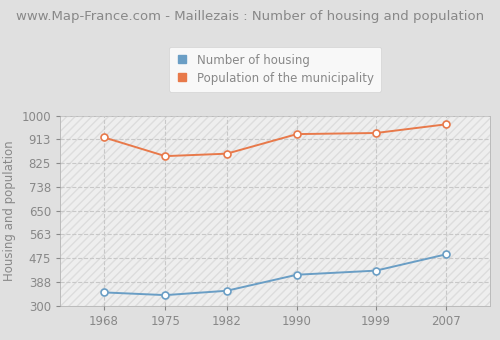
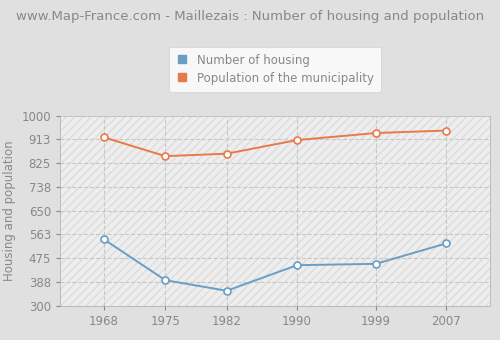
Number of housing/1968: 350 -> 545
Number of housing/1975: 340 -> 395
Number of housing/1990: 415 -> 450
Population of the municipality/1990: 932 -> 910
Number of housing/1999: 430 -> 455
Number of housing/2007: 490 -> 530
Population of the municipality/2007: 968 -> 945
